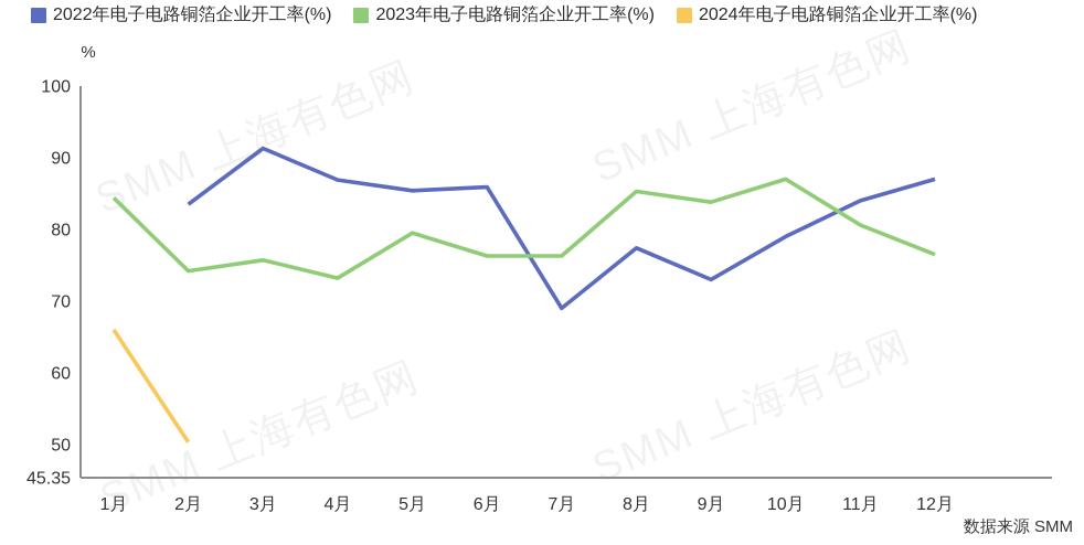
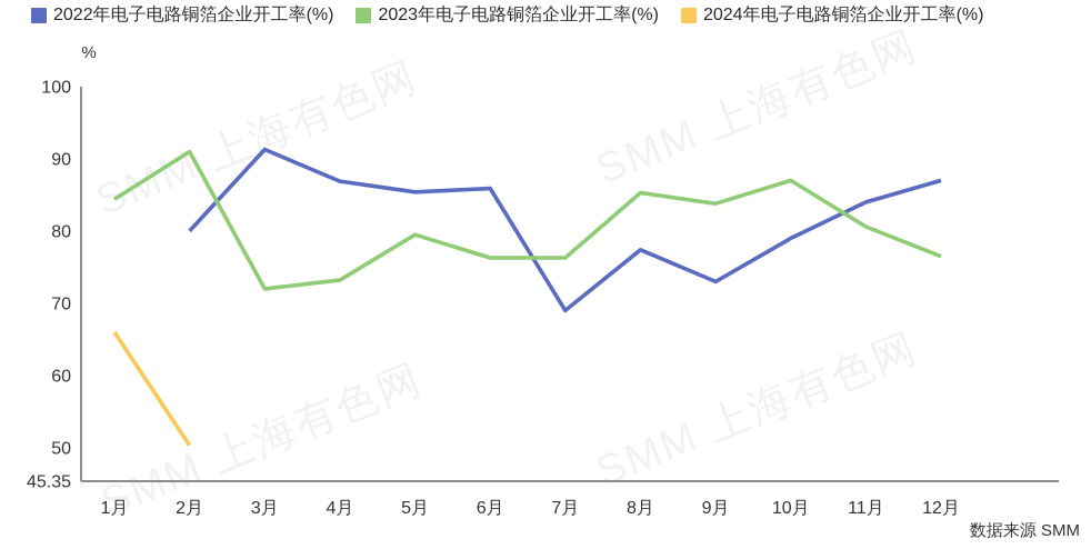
2022年电子电路铜箔企业开工率(%)/2月: 84 -> 80
2023年电子电路铜箔企业开工率(%)/2月: 74 -> 91
2023年电子电路铜箔企业开工率(%)/3月: 76 -> 72
